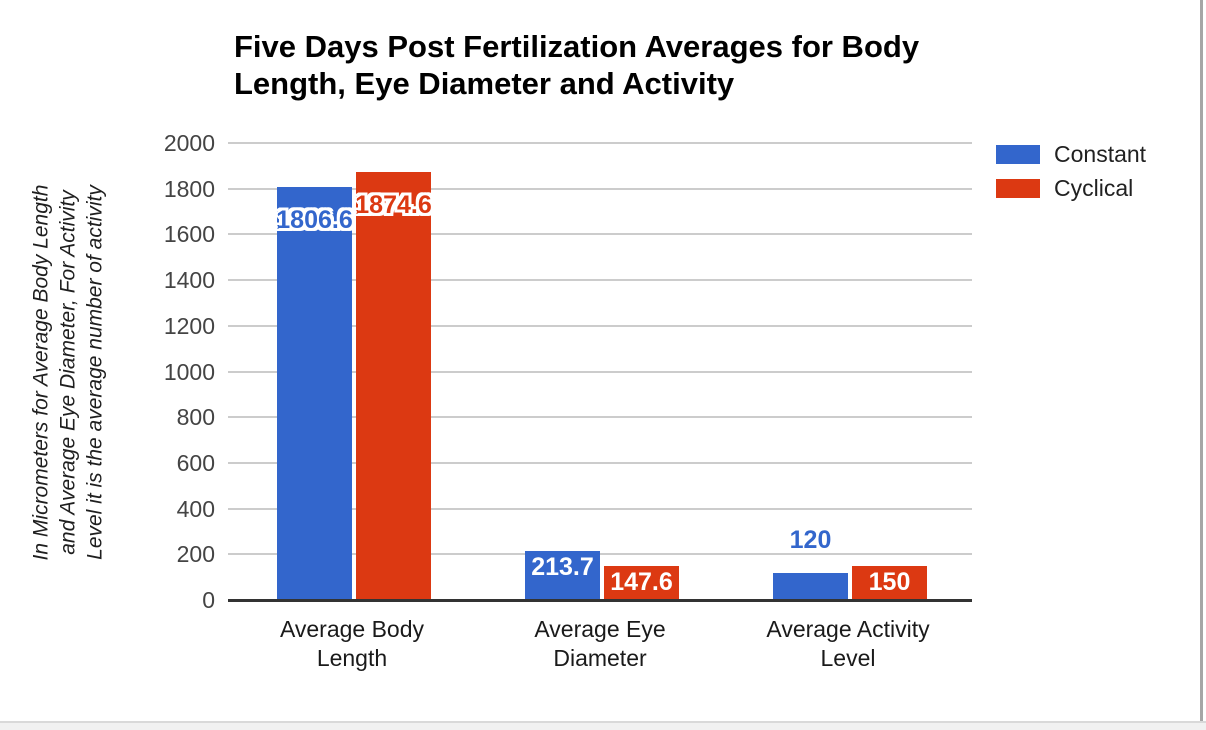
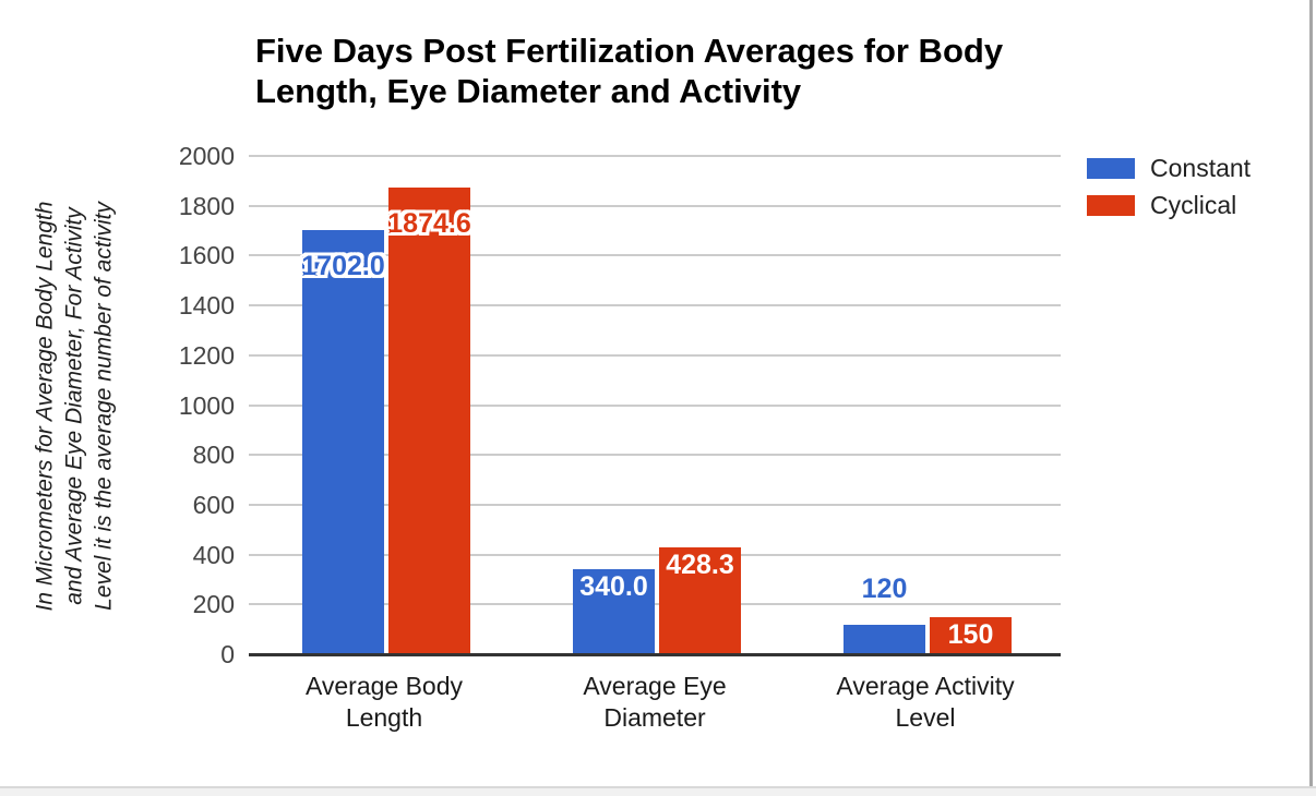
Constant/Average Body Length: 1806.6 -> 1702.0
Constant/Average Eye Diameter: 213.7 -> 340.0
Cyclical/Average Eye Diameter: 147.6 -> 428.3
